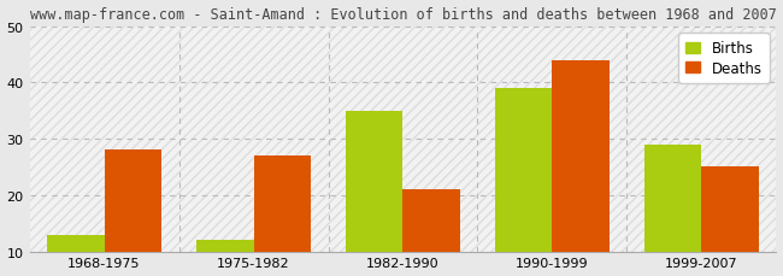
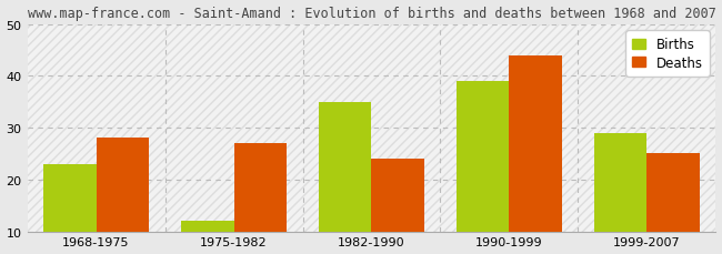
Births/1968-1975: 13 -> 23
Deaths/1982-1990: 21 -> 24
